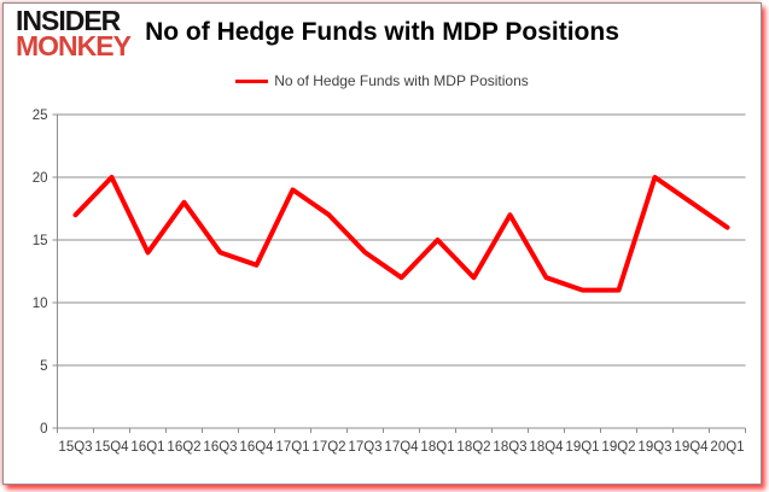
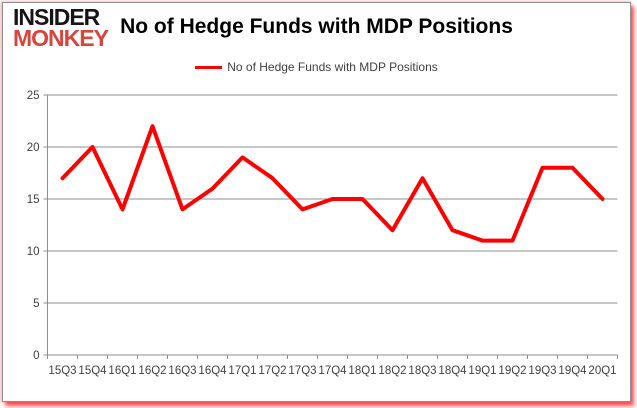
16Q2: 18 -> 22
16Q4: 13 -> 16
17Q4: 12 -> 15
19Q3: 20 -> 18
20Q1: 16 -> 15
